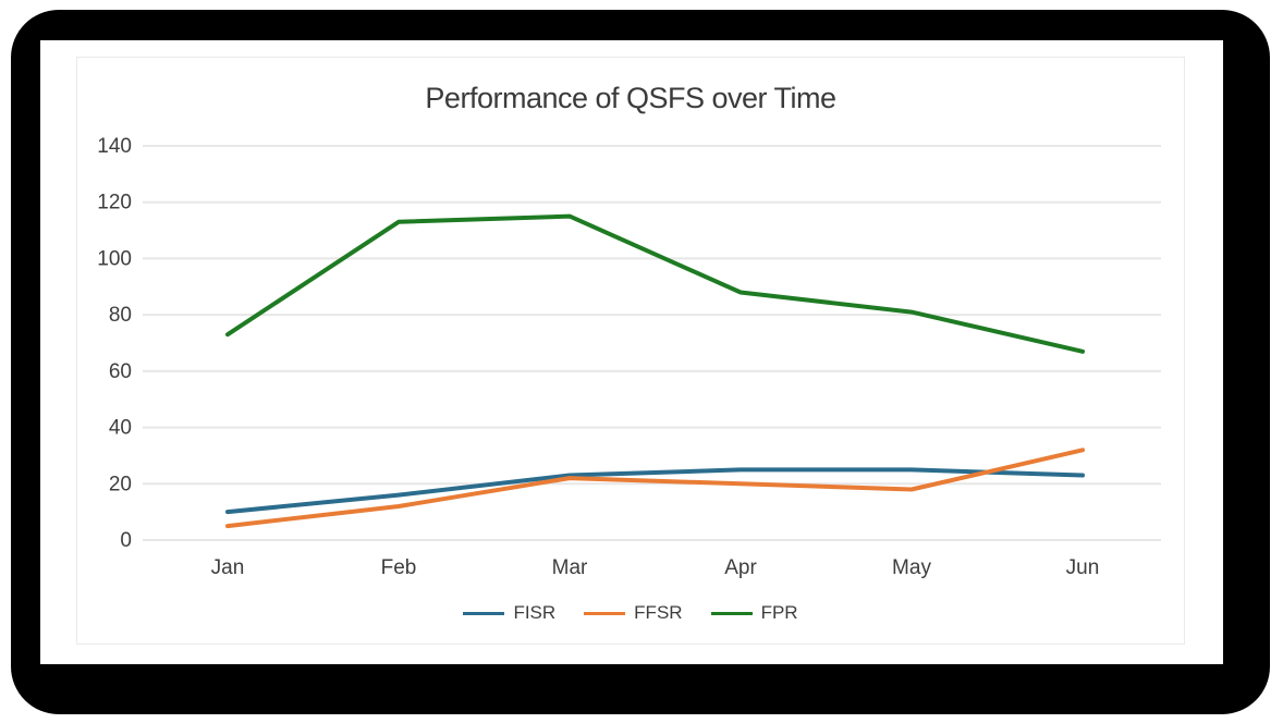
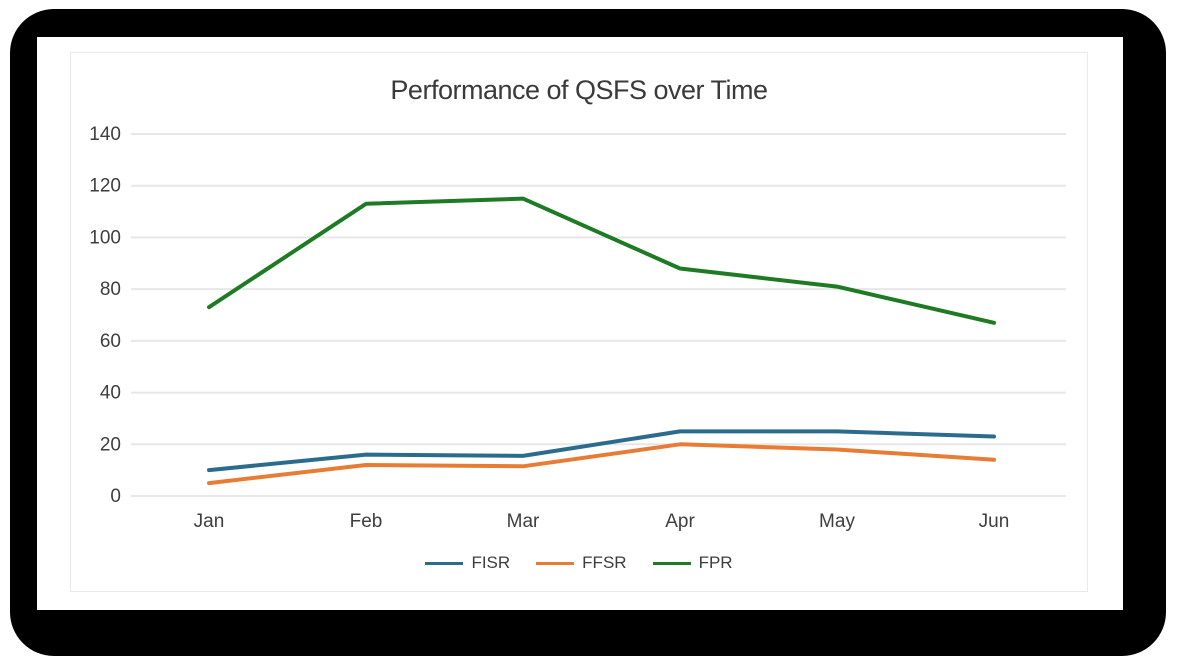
FISR/Mar: 23 -> 16
FFSR/Mar: 22 -> 12
FFSR/Jun: 32 -> 14
